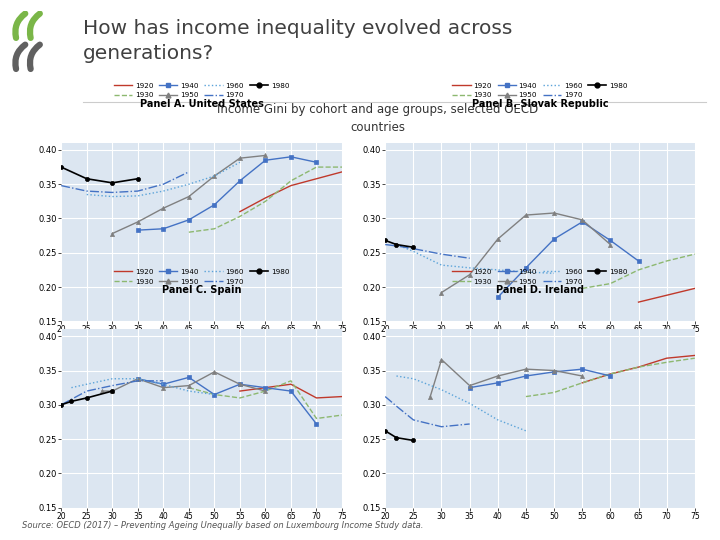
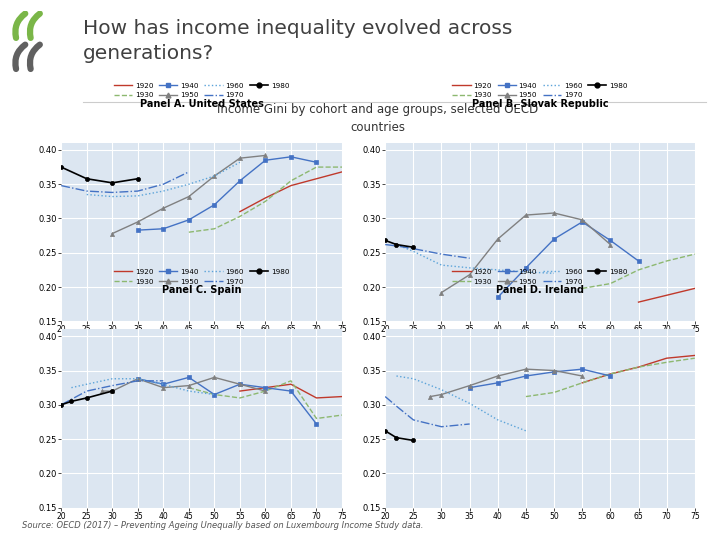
Panel C. Spain/1950/50: 0.348 -> 0.340
Panel D. Ireland/1950/30: 0.366 -> 0.315
